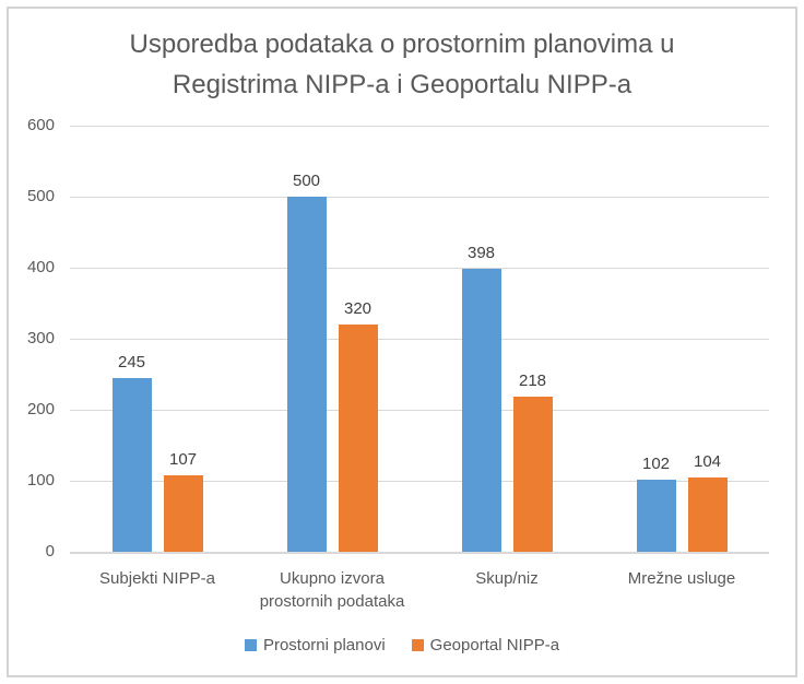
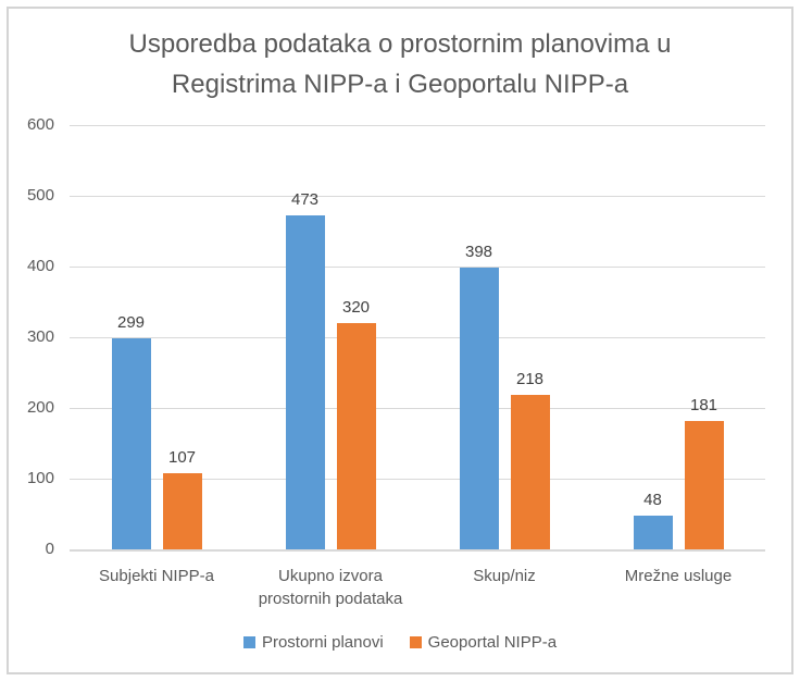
Prostorni planovi/Subjekti NIPP-a: 245 -> 299
Prostorni planovi/Ukupno izvora prostornih podataka: 500 -> 473
Prostorni planovi/Mrežne usluge: 102 -> 48
Geoportal NIPP-a/Mrežne usluge: 104 -> 181
